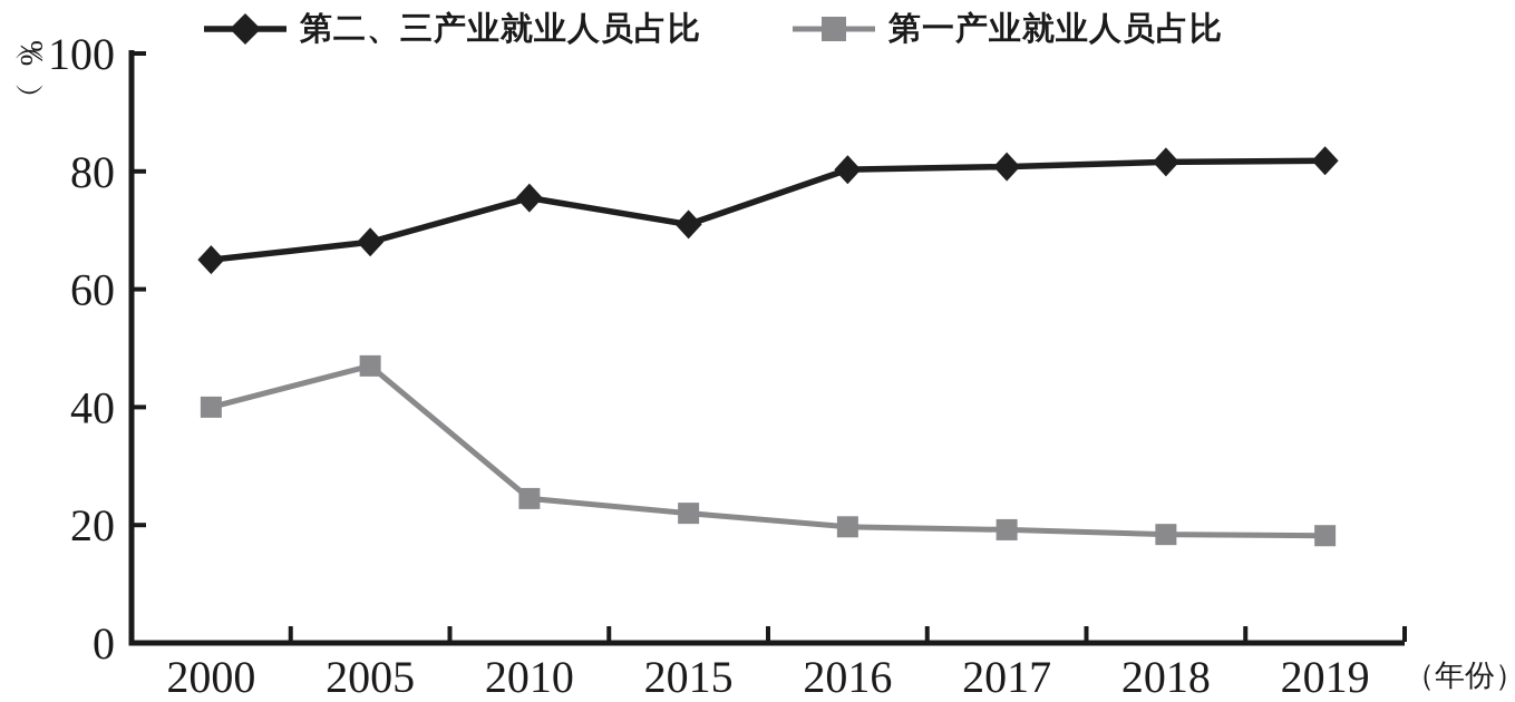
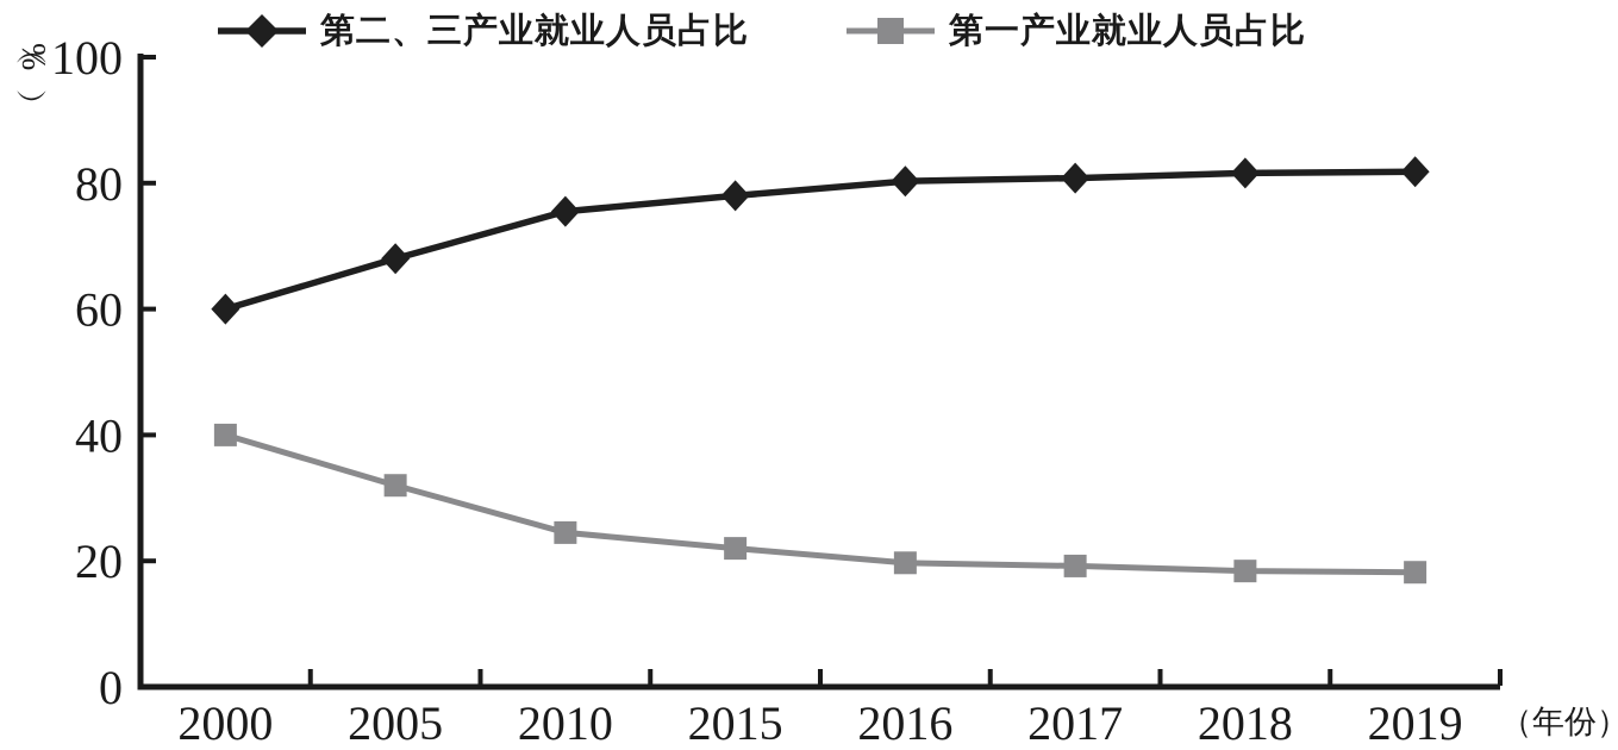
第二、三产业就业人员占比/2000: 65 -> 60
第一产业就业人员占比/2005: 47 -> 32
第二、三产业就业人员占比/2015: 71 -> 78
